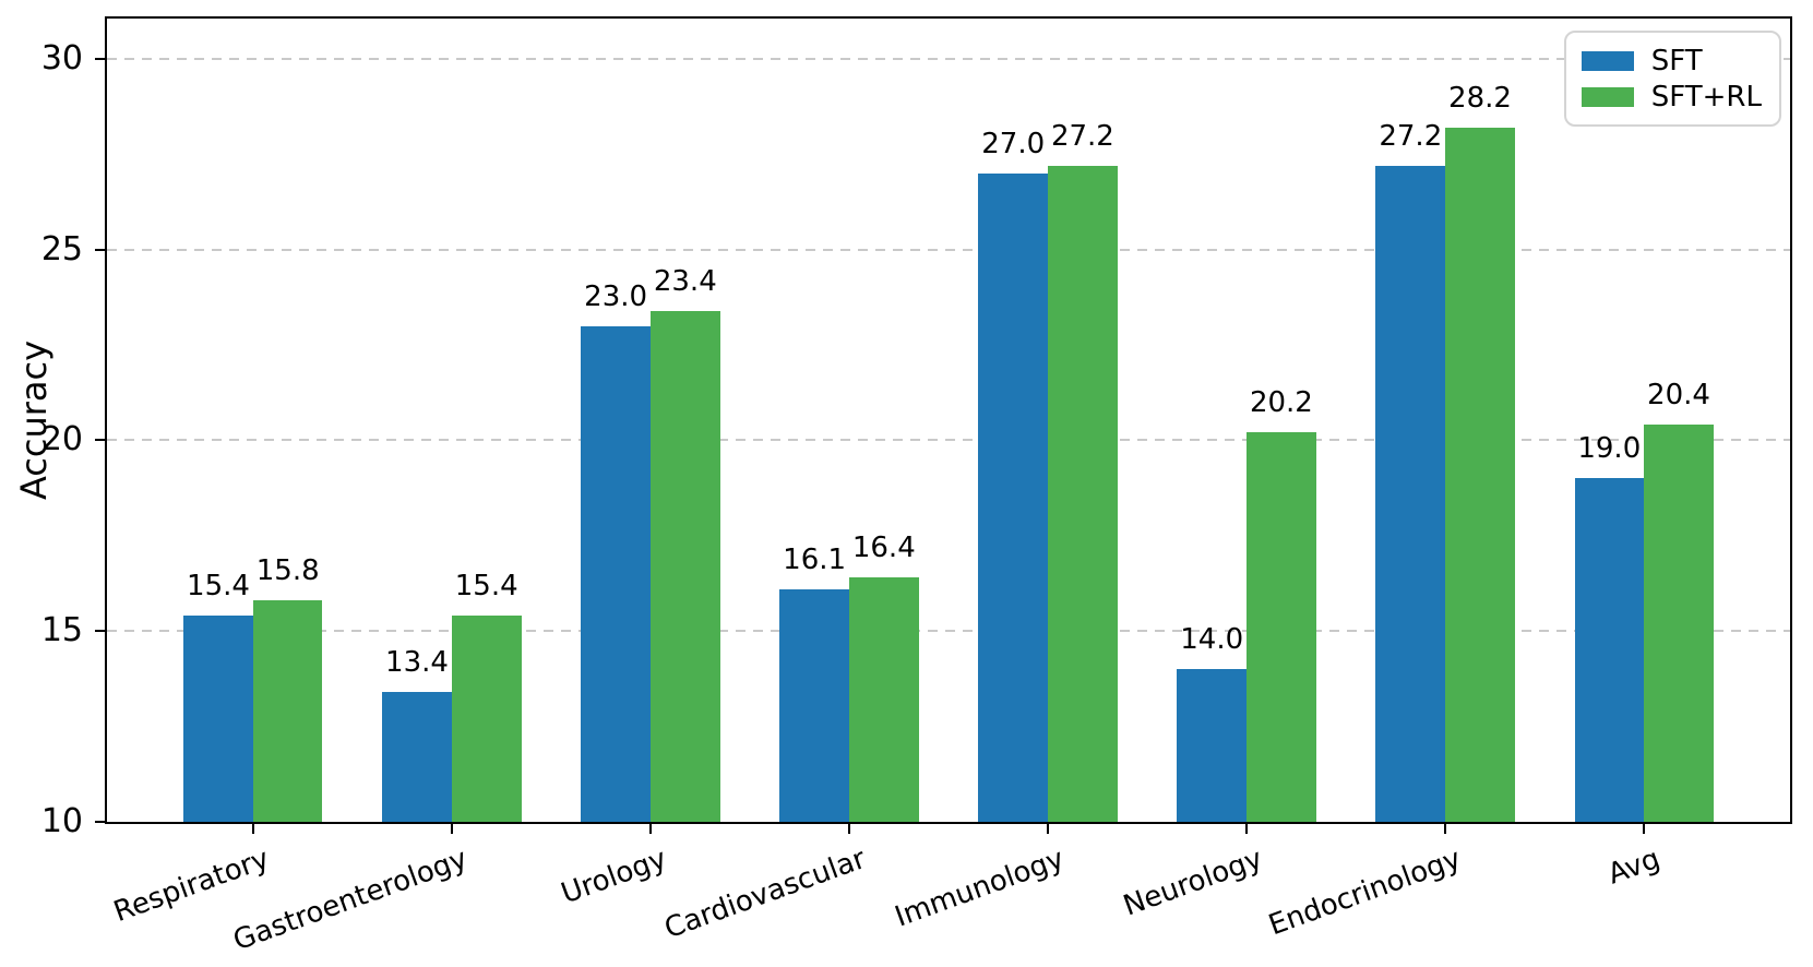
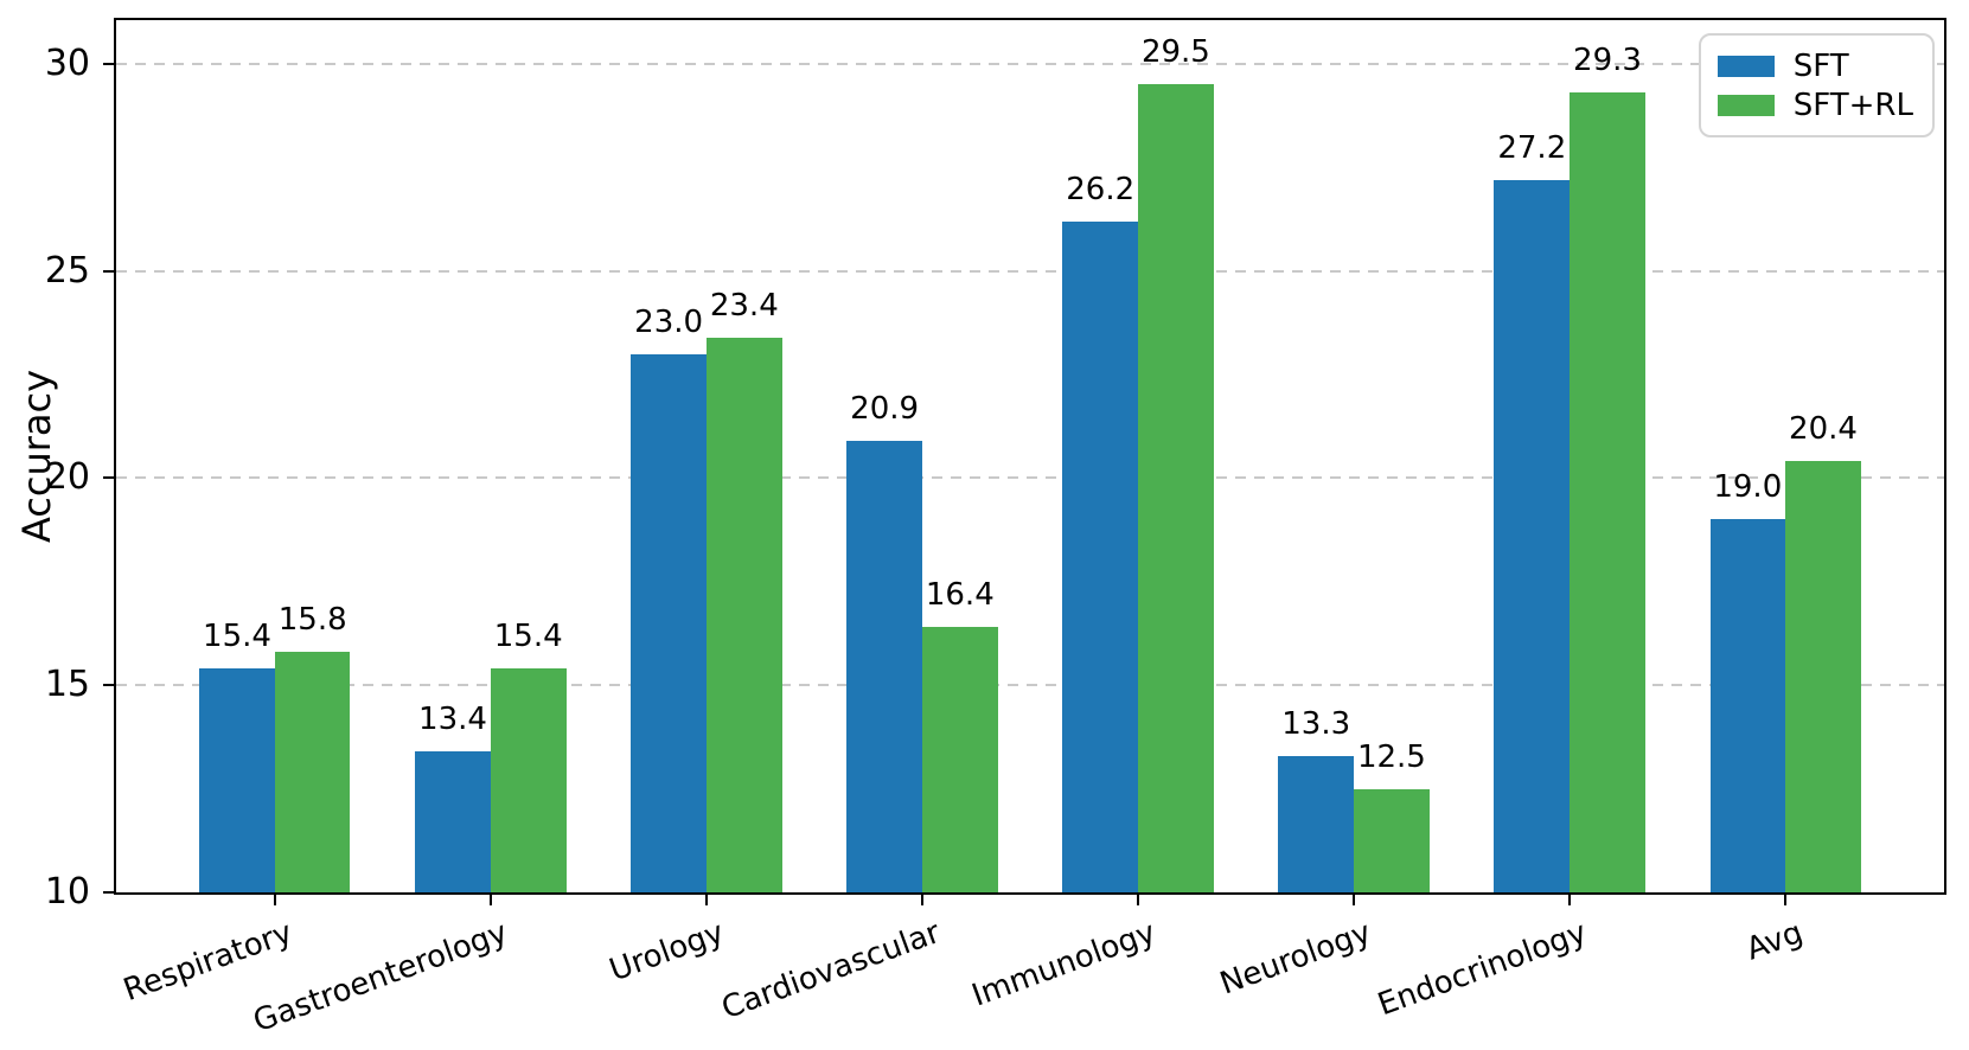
SFT/Cardiovascular: 16.1 -> 20.9
SFT/Immunology: 27.0 -> 26.2
SFT+RL/Immunology: 27.2 -> 29.5
SFT/Neurology: 14.0 -> 13.3
SFT+RL/Neurology: 20.2 -> 12.5
SFT+RL/Endocrinology: 28.2 -> 29.3
